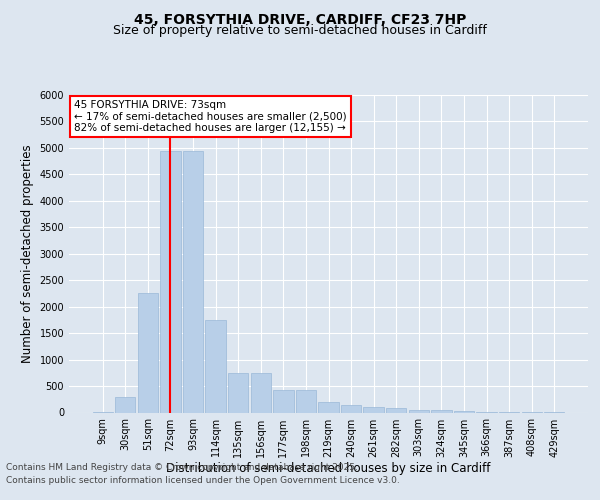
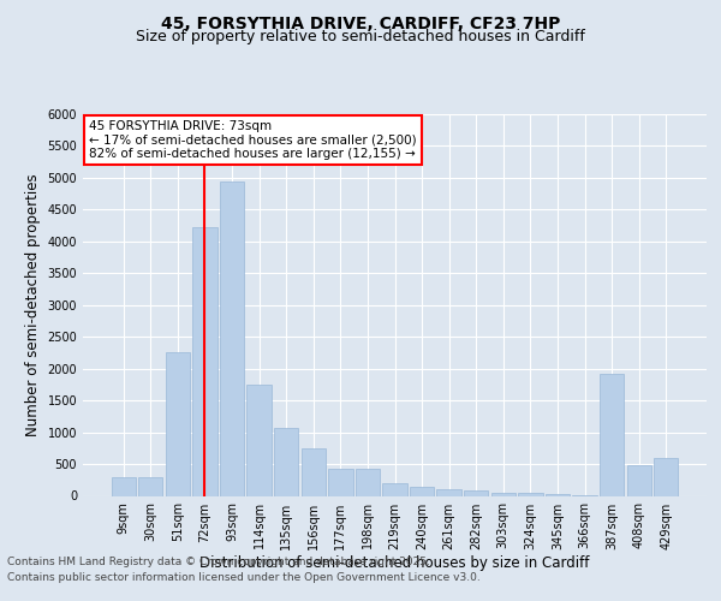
9sqm: 10 -> 300
72sqm: 4950 -> 4220
135sqm: 750 -> 1060
387sqm: 10 -> 1920
408sqm: 0 -> 480
429sqm: 0 -> 600
